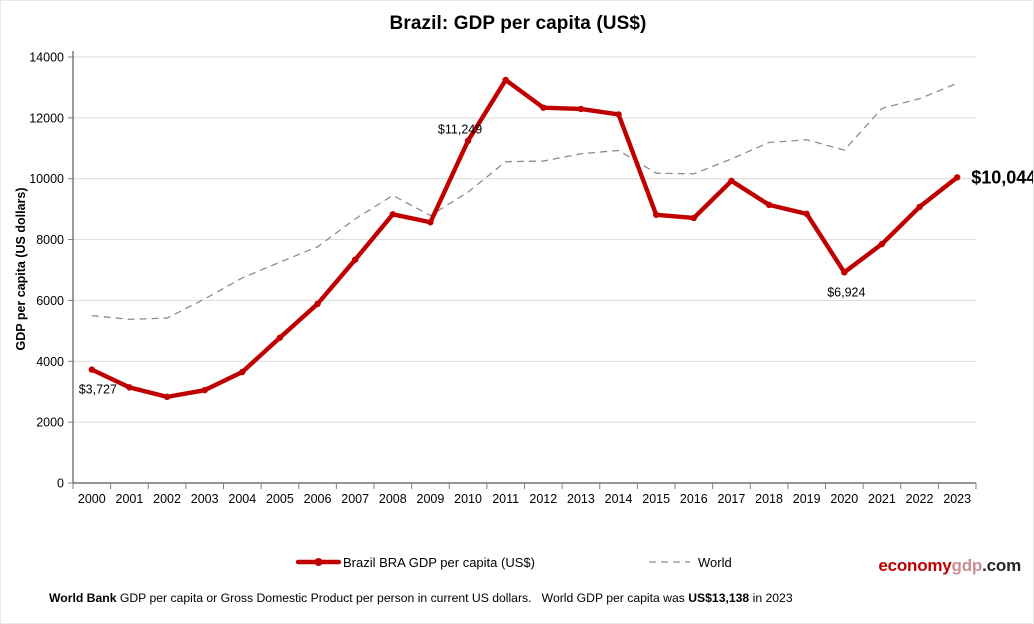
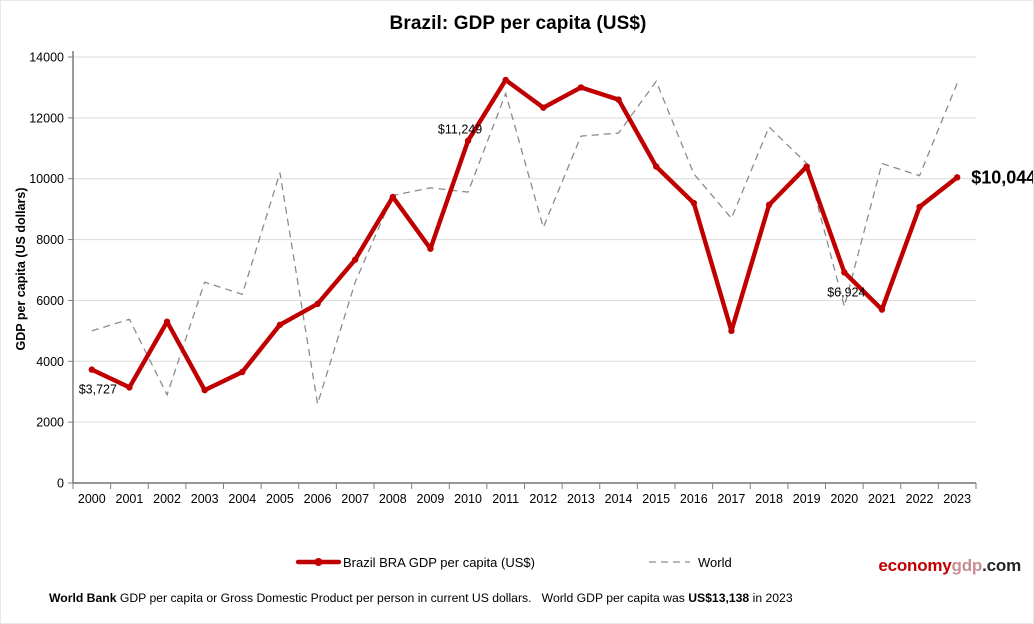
World/2000: 5500 -> 5000
Brazil BRA GDP per capita (US$)/2002: 2800 -> 5300
World/2002: 5400 -> 2900
World/2003: 6000 -> 6600
World/2004: 6700 -> 6200
Brazil BRA GDP per capita (US$)/2005: 4800 -> 5200
World/2005: 7300 -> 10200
World/2006: 7800 -> 2600
World/2007: 8700 -> 6600
Brazil BRA GDP per capita (US$)/2008: 8800 -> 9400
Brazil BRA GDP per capita (US$)/2009: 8600 -> 7700
World/2009: 8800 -> 9700
World/2011: 10600 -> 12800
World/2012: 10600 -> 8400
Brazil BRA GDP per capita (US$)/2013: 12300 -> 13000
World/2013: 10800 -> 11400
Brazil BRA GDP per capita (US$)/2014: 12100 -> 12600
World/2014: 10900 -> 11500
Brazil BRA GDP per capita (US$)/2015: 8800 -> 10400
World/2015: 10200 -> 13200
Brazil BRA GDP per capita (US$)/2016: 8700 -> 9200
Brazil BRA GDP per capita (US$)/2017: 9900 -> 5000
World/2017: 10600 -> 8700
World/2018: 11200 -> 11700
Brazil BRA GDP per capita (US$)/2019: 8800 -> 10400
World/2019: 11300 -> 10500
World/2020: 10900 -> 5800
Brazil BRA GDP per capita (US$)/2021: 7900 -> 5700
World/2021: 12300 -> 10500
World/2022: 12600 -> 10100
